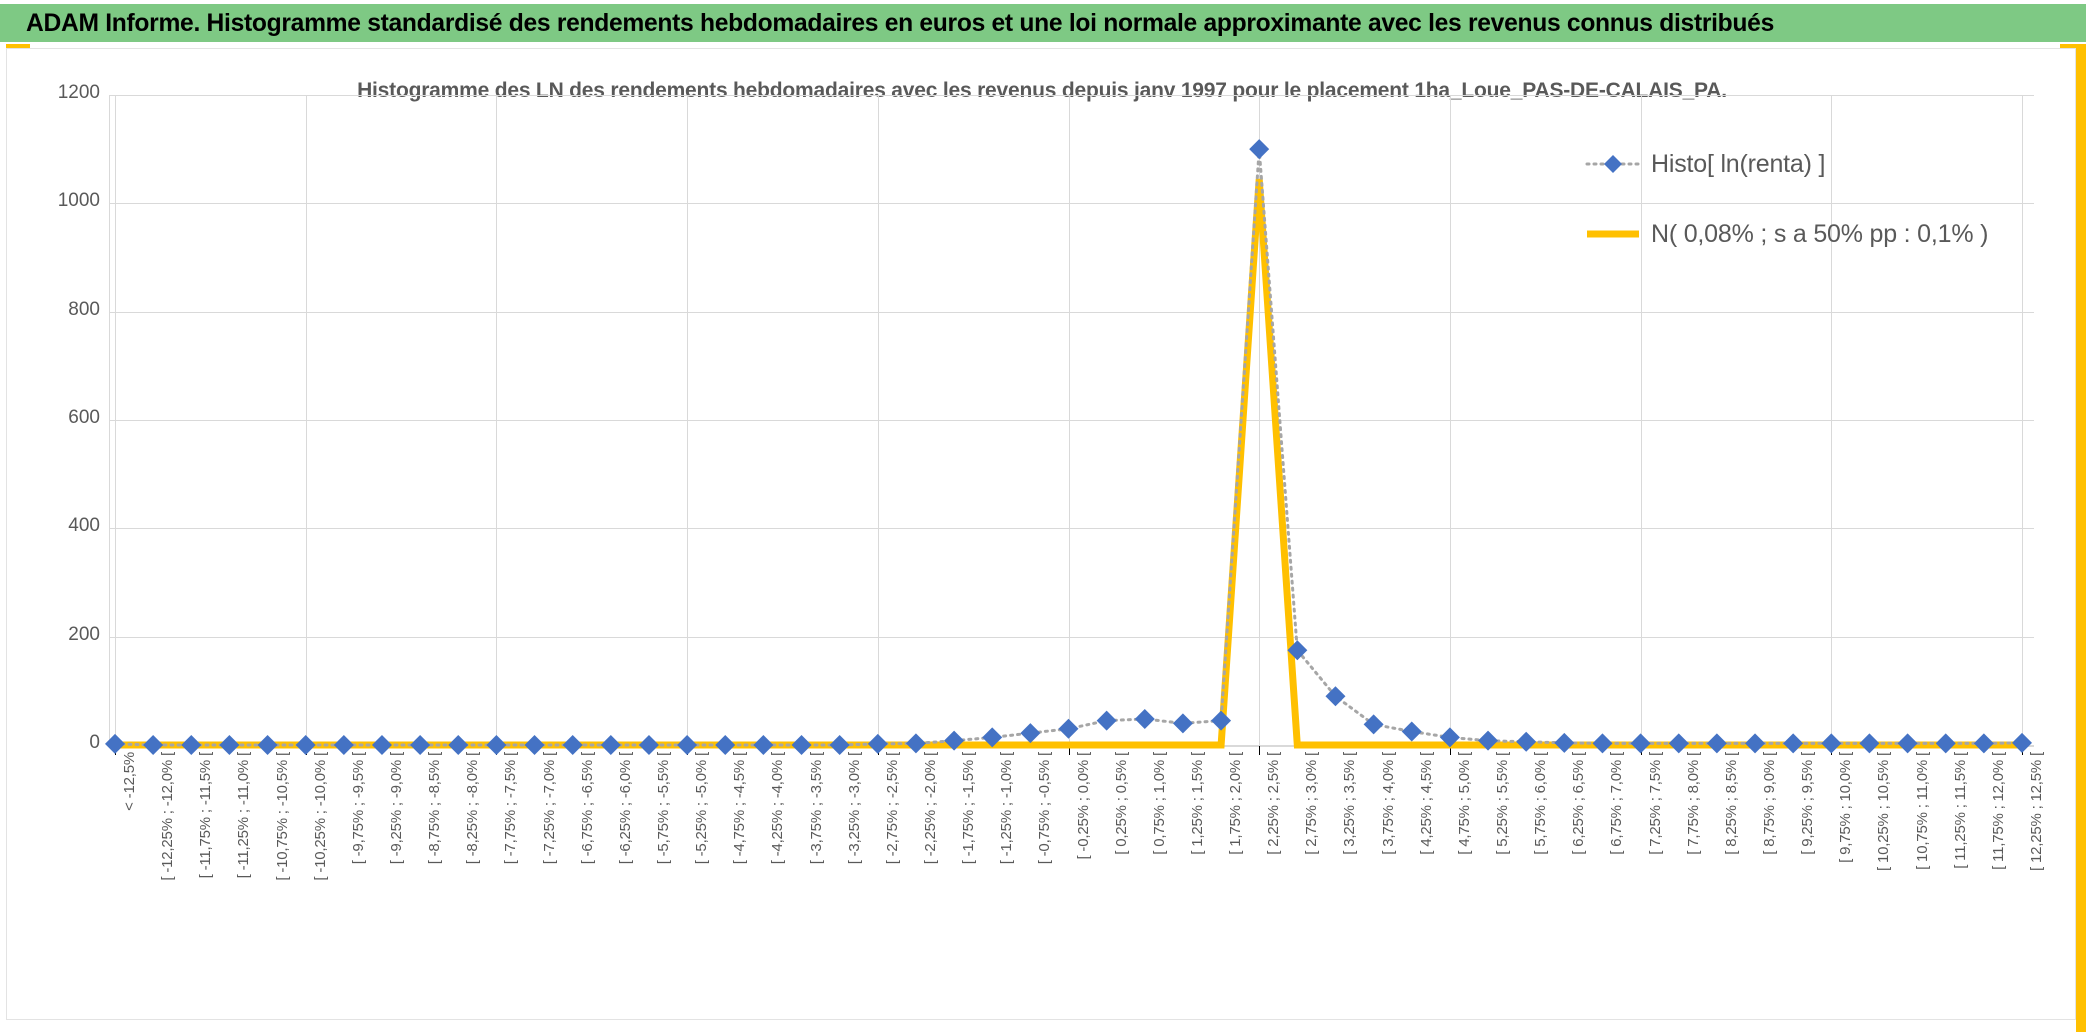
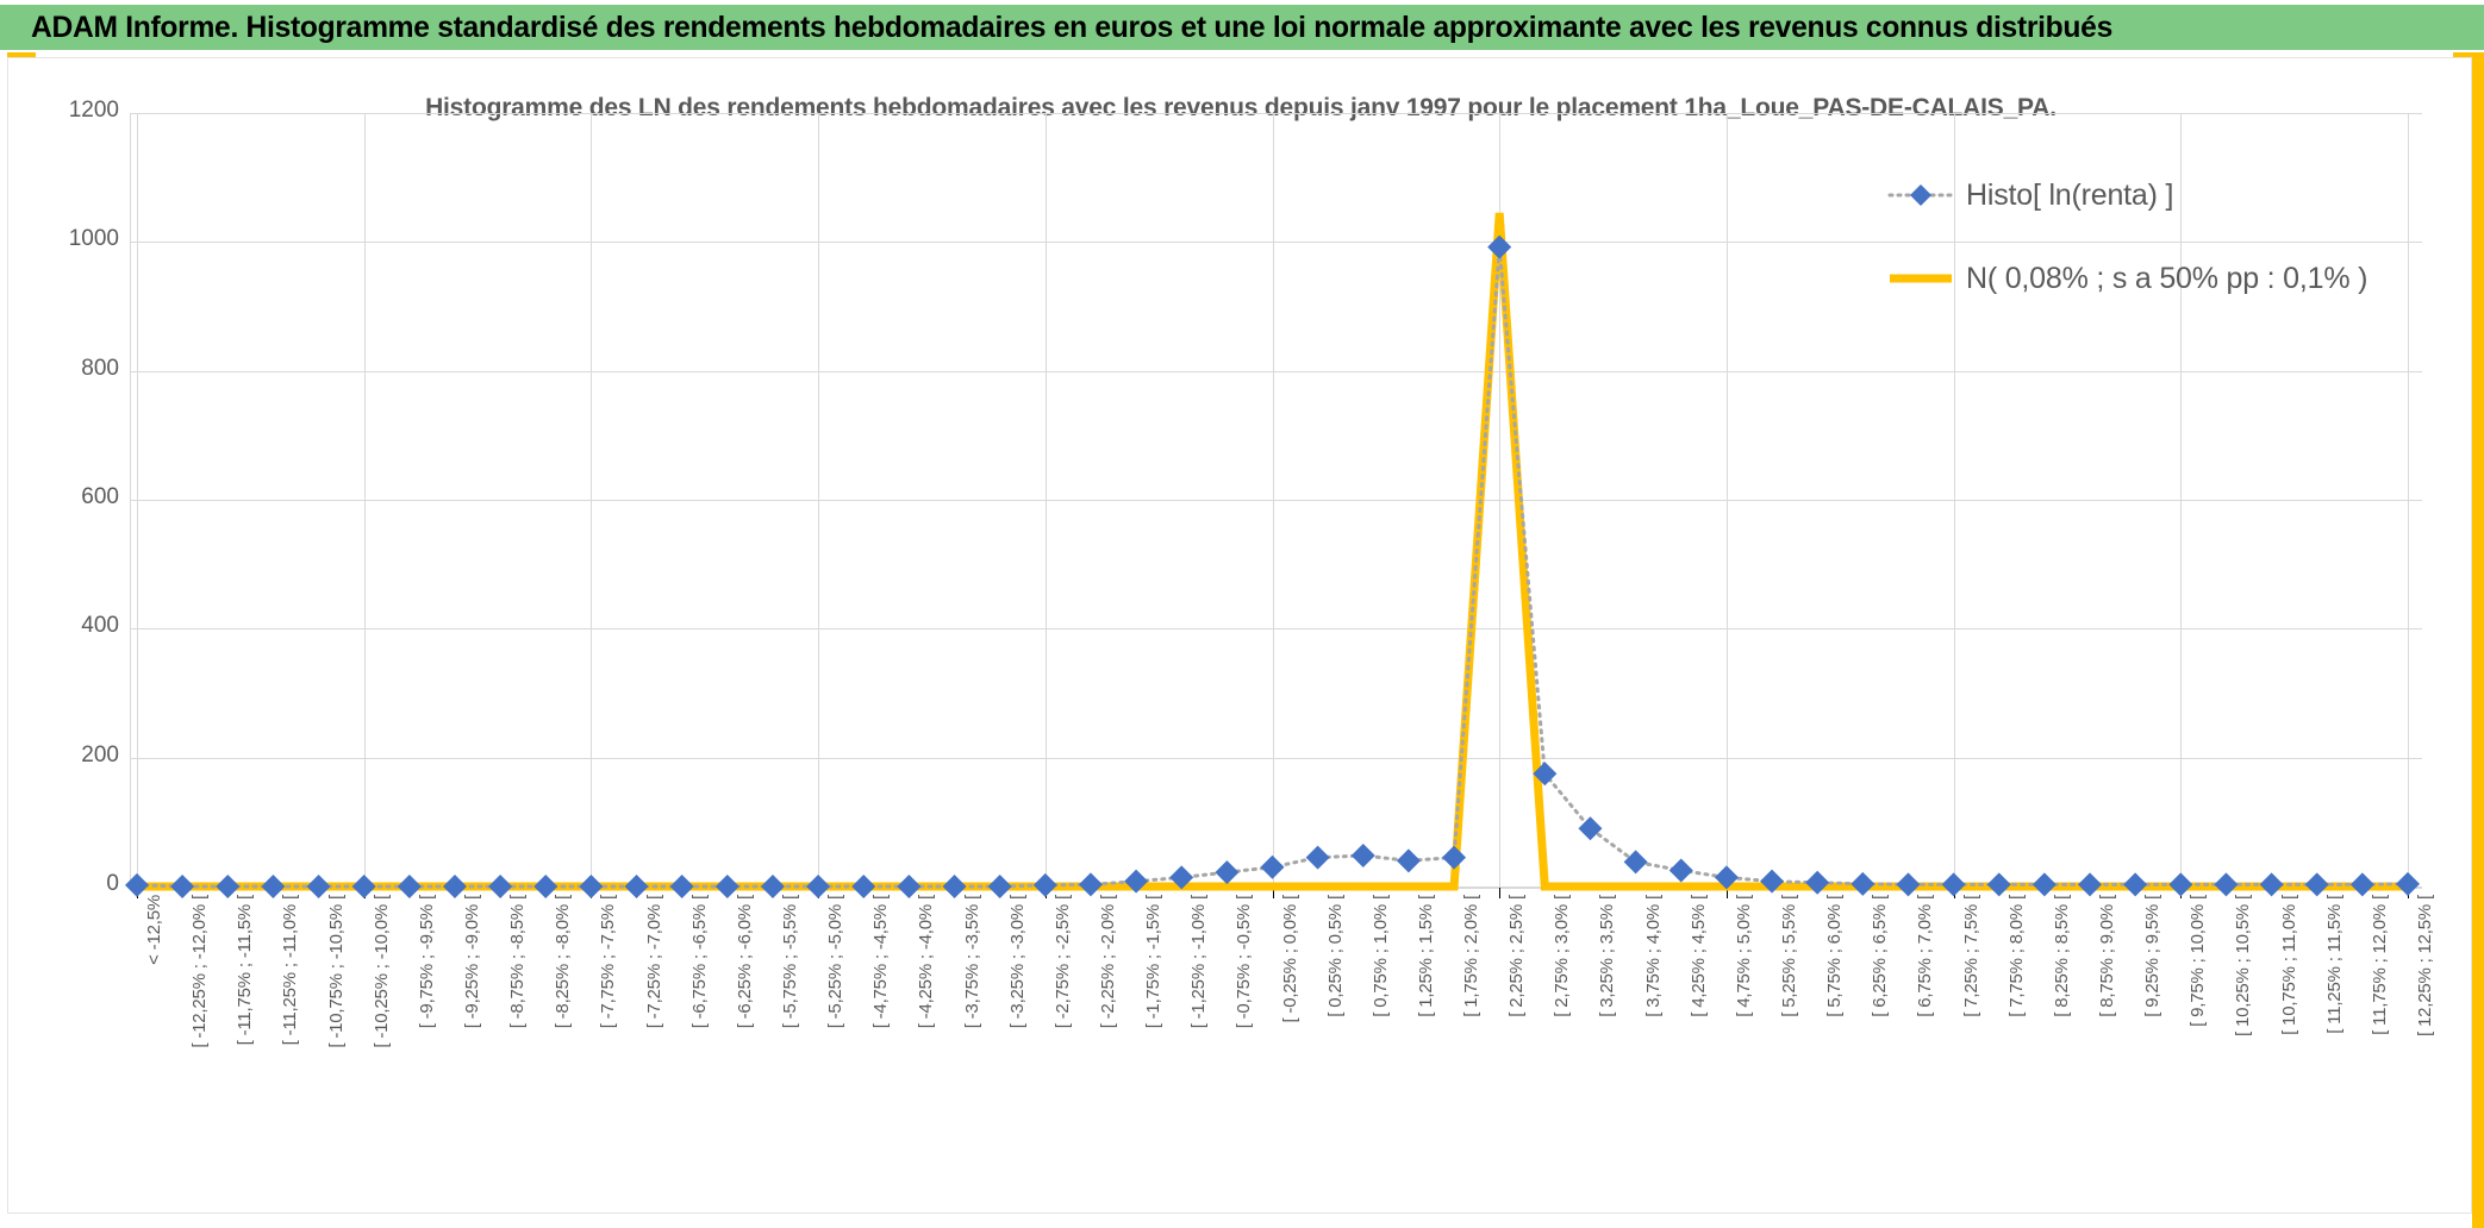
Histo[ ln(renta) ]/[ 2,25% ; 2,5% [: 1100 -> 990
